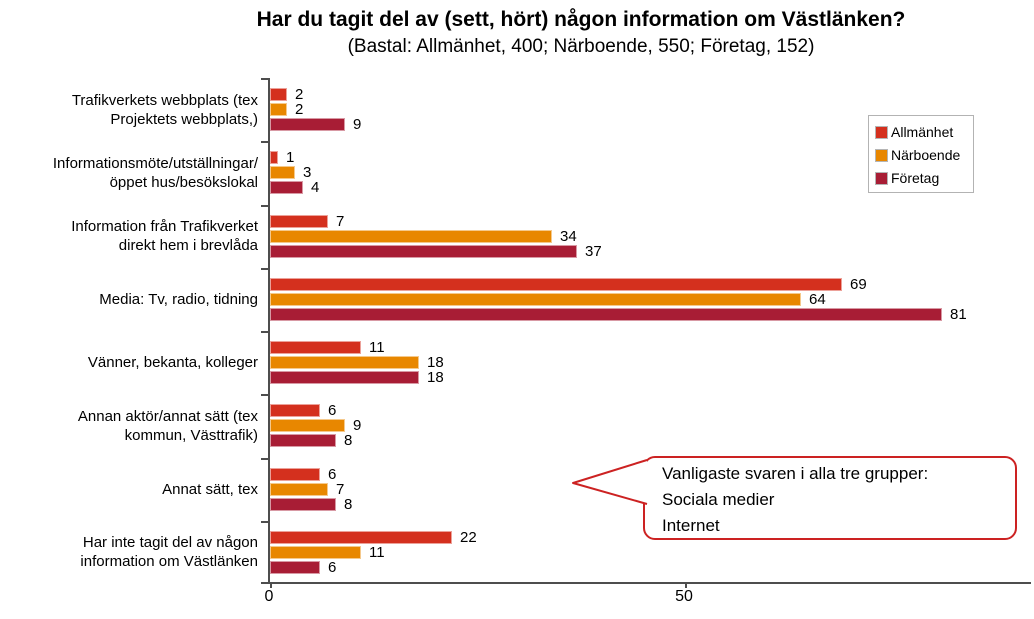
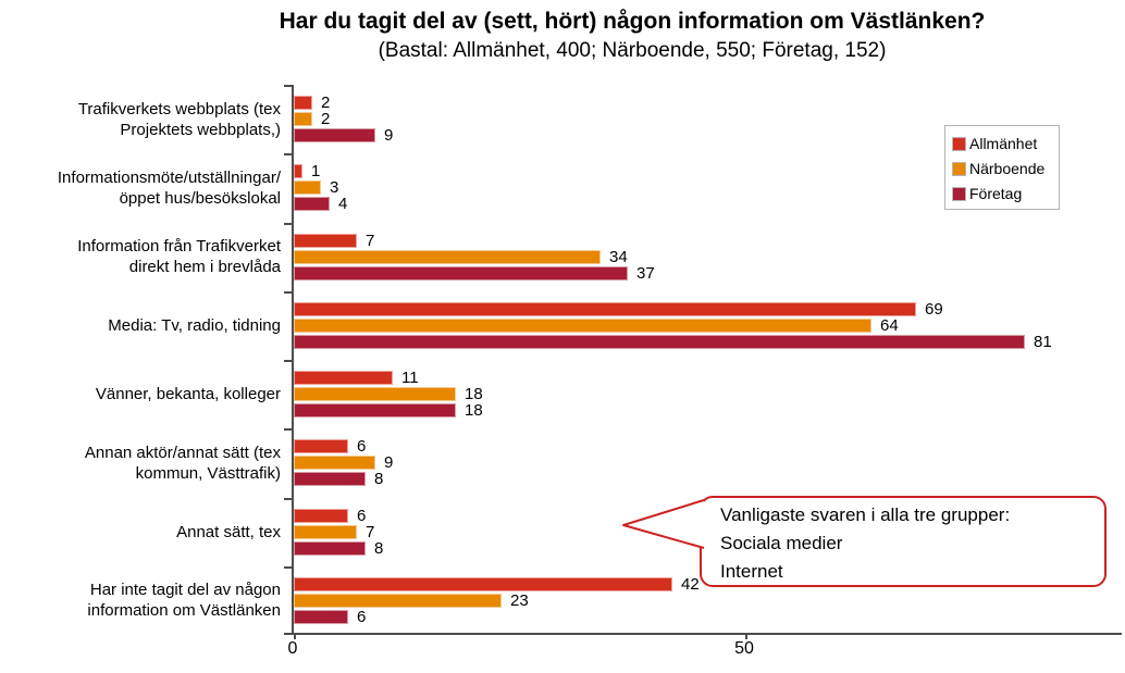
Allmänhet/Har inte tagit del av någon information om Västlänken: 22 -> 42
Närboende/Har inte tagit del av någon information om Västlänken: 11 -> 23
